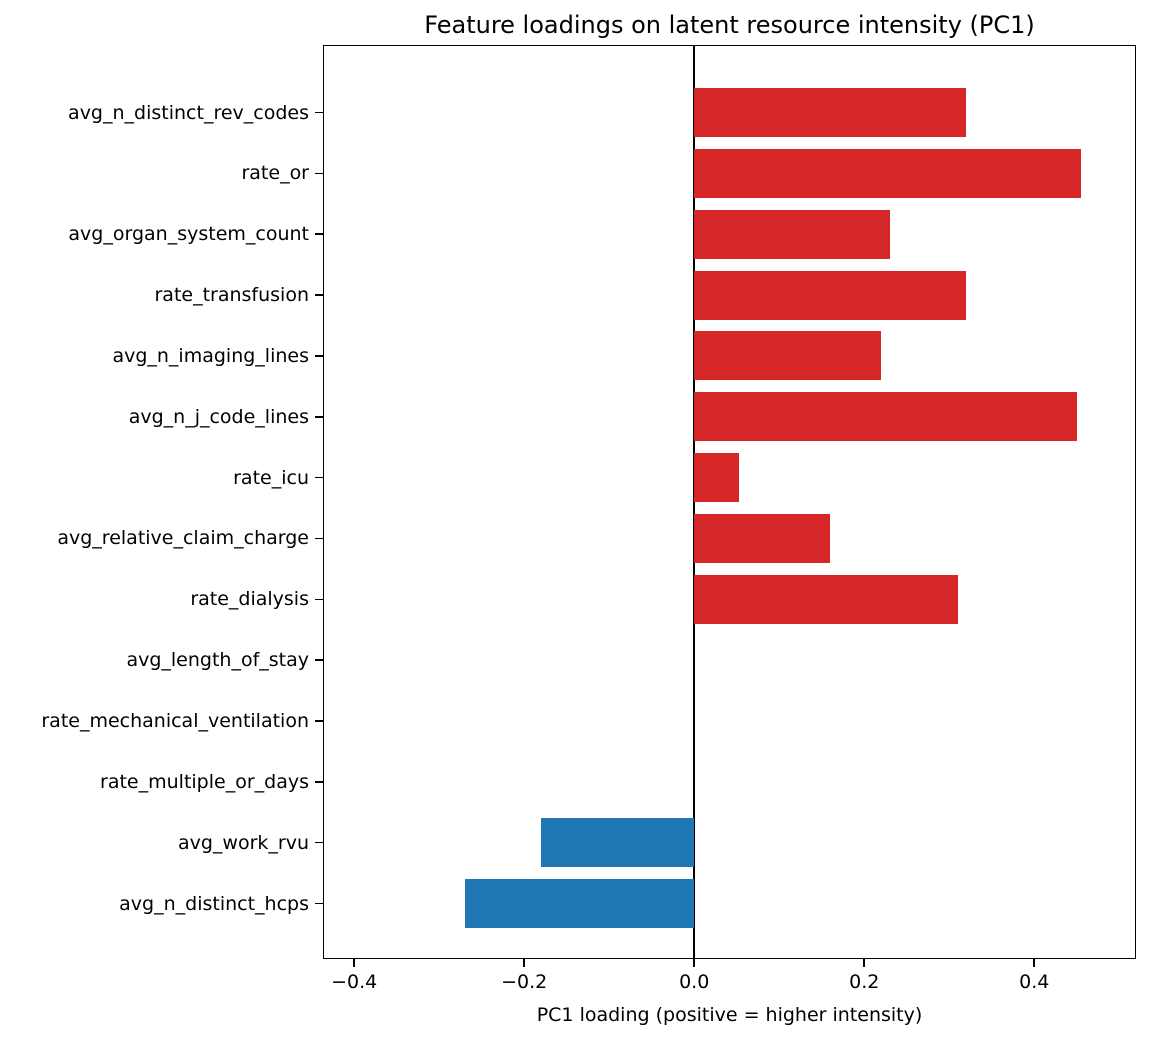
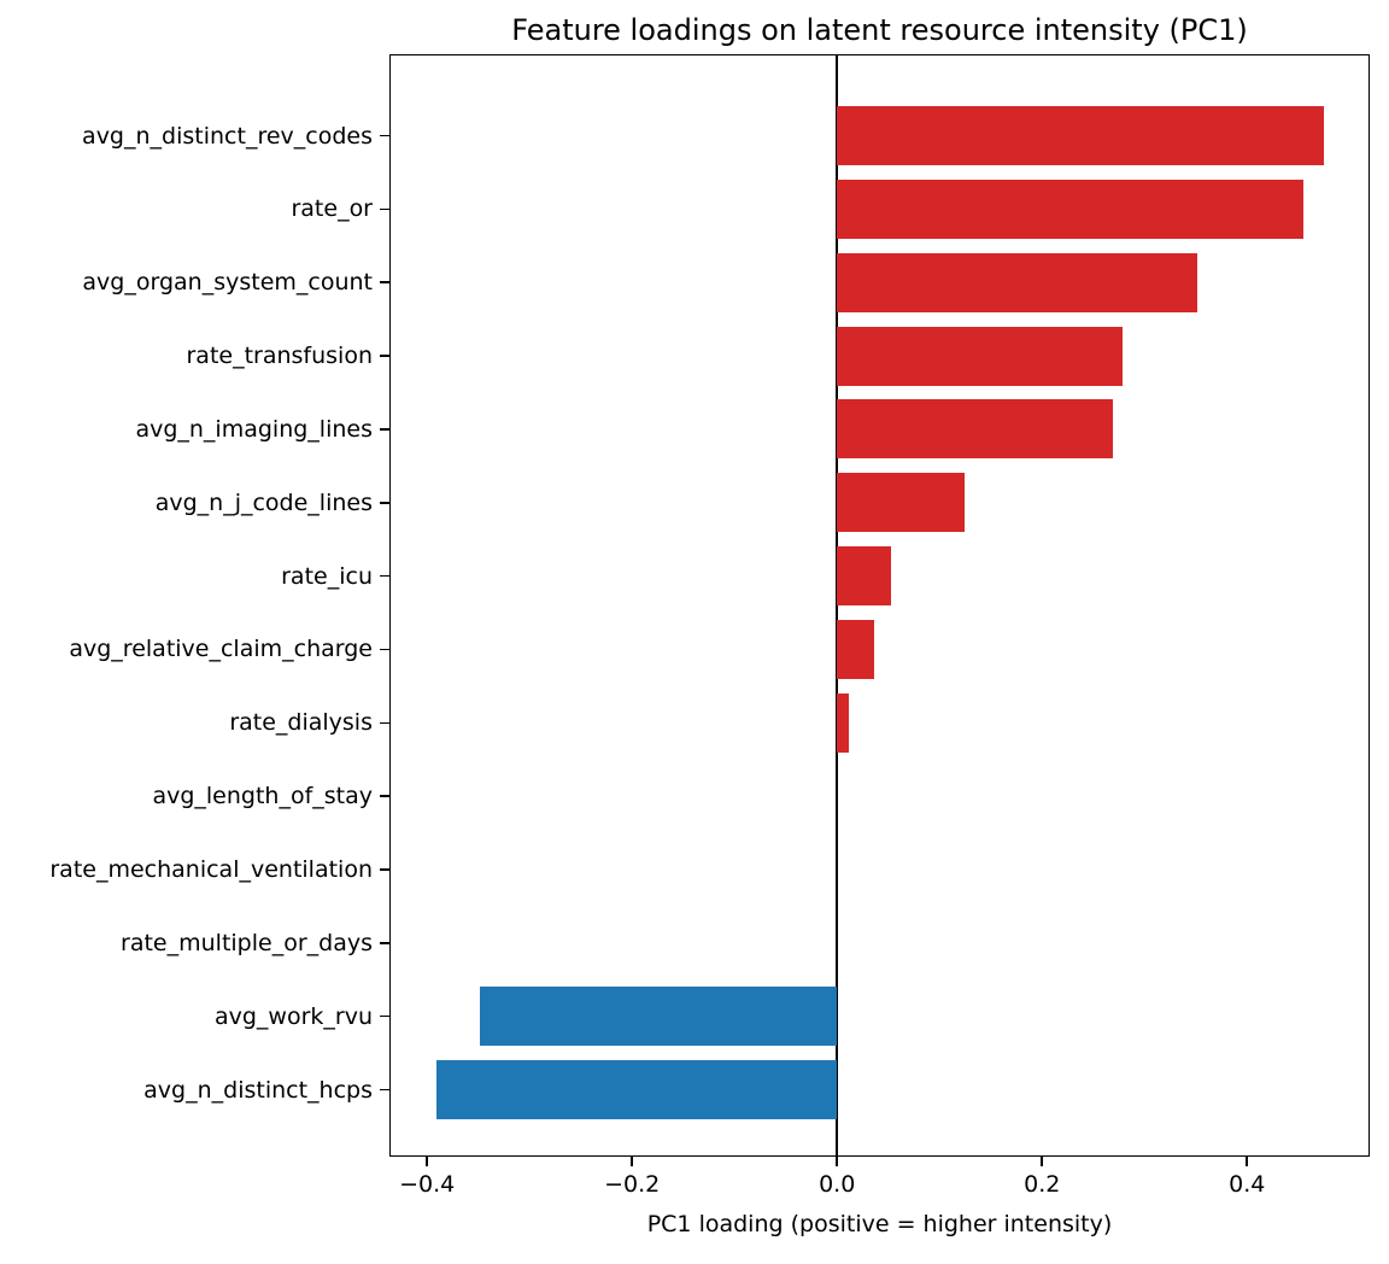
avg_n_distinct_rev_codes: 0.32 -> 0.47
avg_organ_system_count: 0.23 -> 0.35
rate_transfusion: 0.32 -> 0.28
avg_n_imaging_lines: 0.22 -> 0.27
avg_n_j_code_lines: 0.45 -> 0.12
avg_relative_claim_charge: 0.16 -> 0.04
rate_dialysis: 0.31 -> 0.01
avg_work_rvu: -0.18 -> -0.35
avg_n_distinct_hcps: -0.27 -> -0.39
